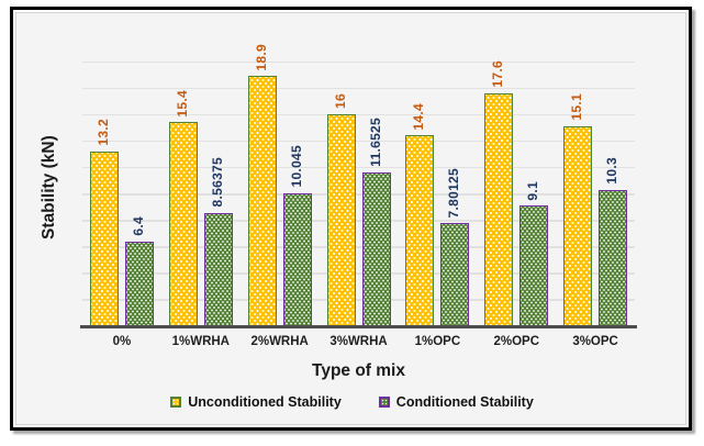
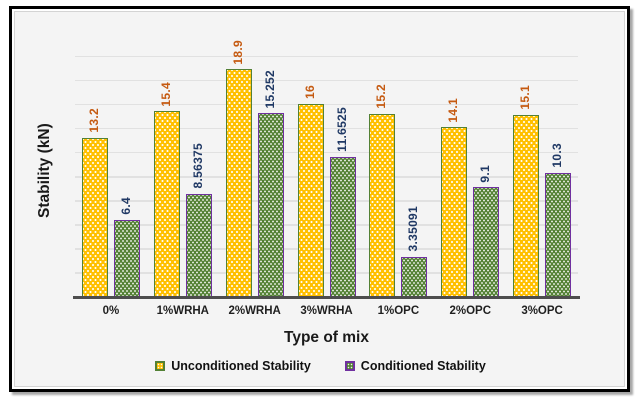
Conditioned Stability/2%WRHA: 10.045 -> 15.252
Unconditioned Stability/1%OPC: 14.4 -> 15.2
Conditioned Stability/1%OPC: 7.80125 -> 3.35091
Unconditioned Stability/2%OPC: 17.6 -> 14.1
